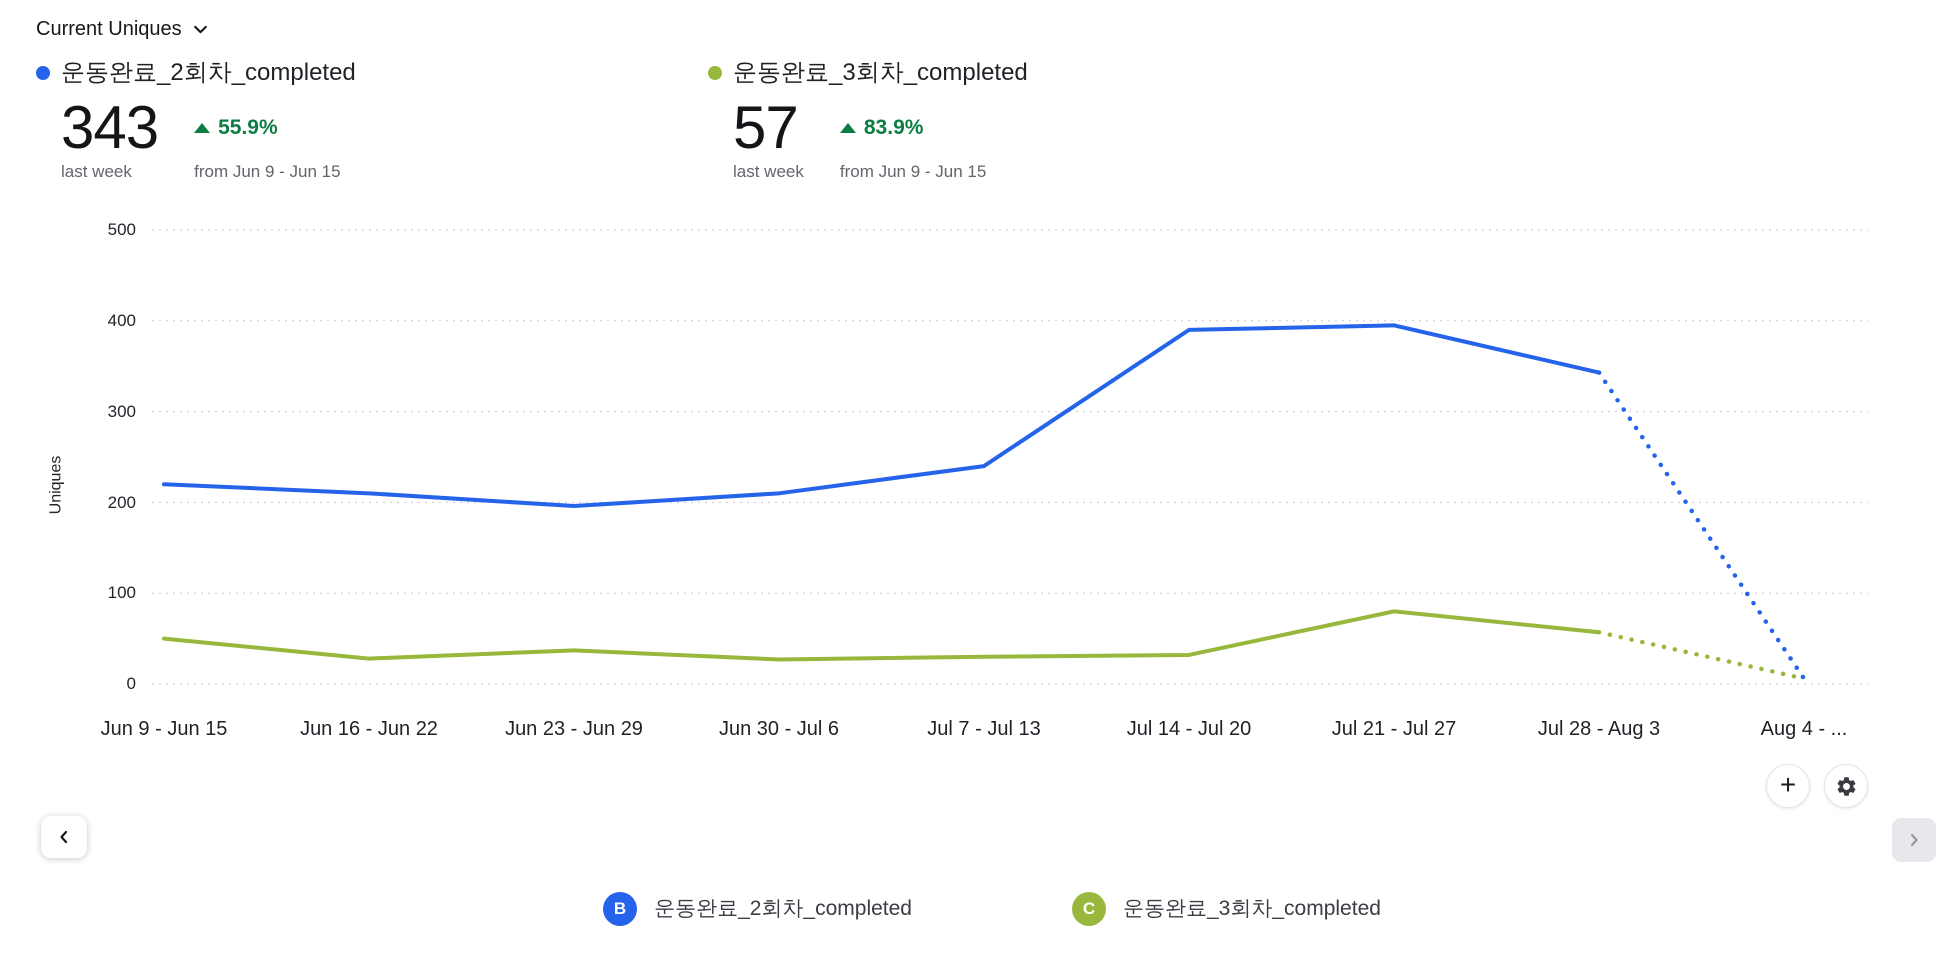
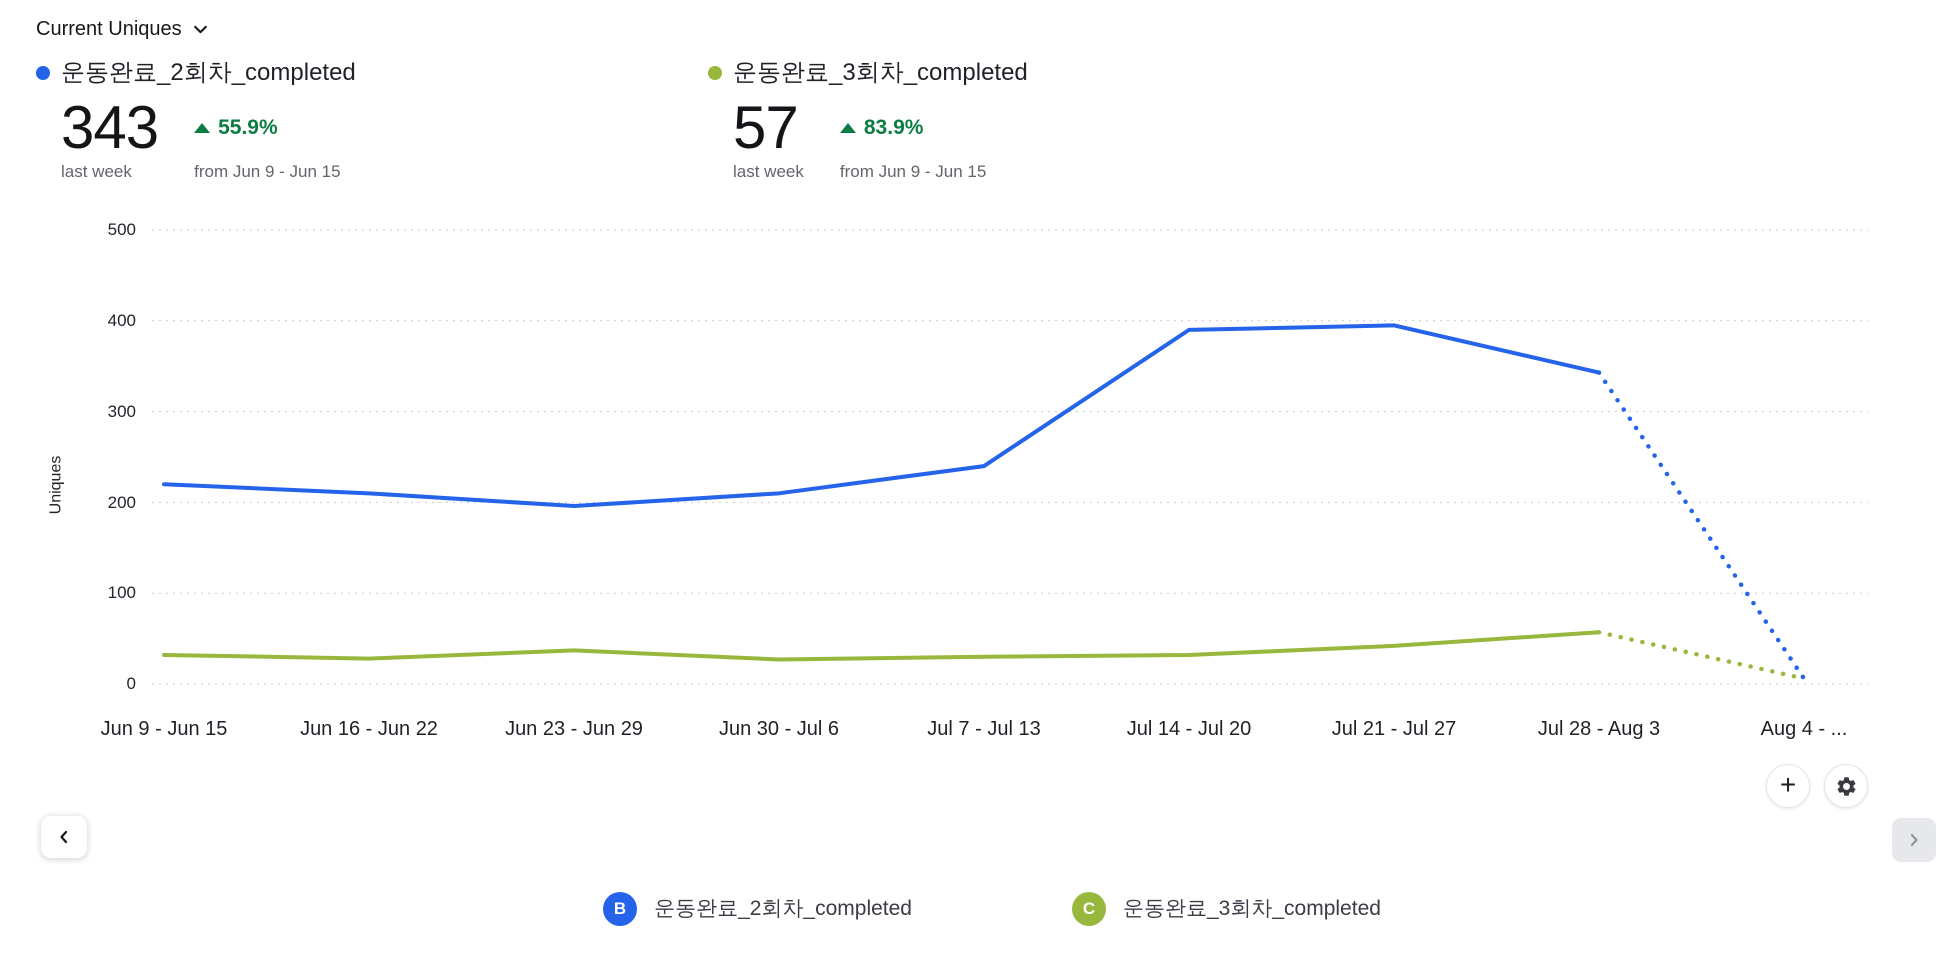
운동완료_3회차_completed/Jun 9 - Jun 15: 50 -> 30
운동완료_3회차_completed/Jul 21 - Jul 27: 80 -> 40
